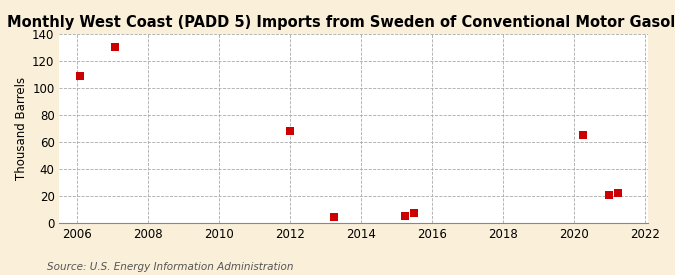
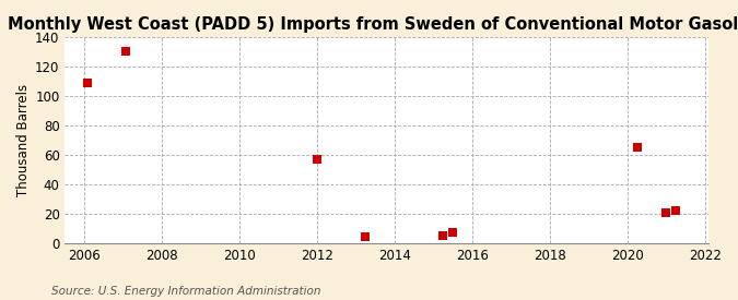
2012: 68 -> 57
